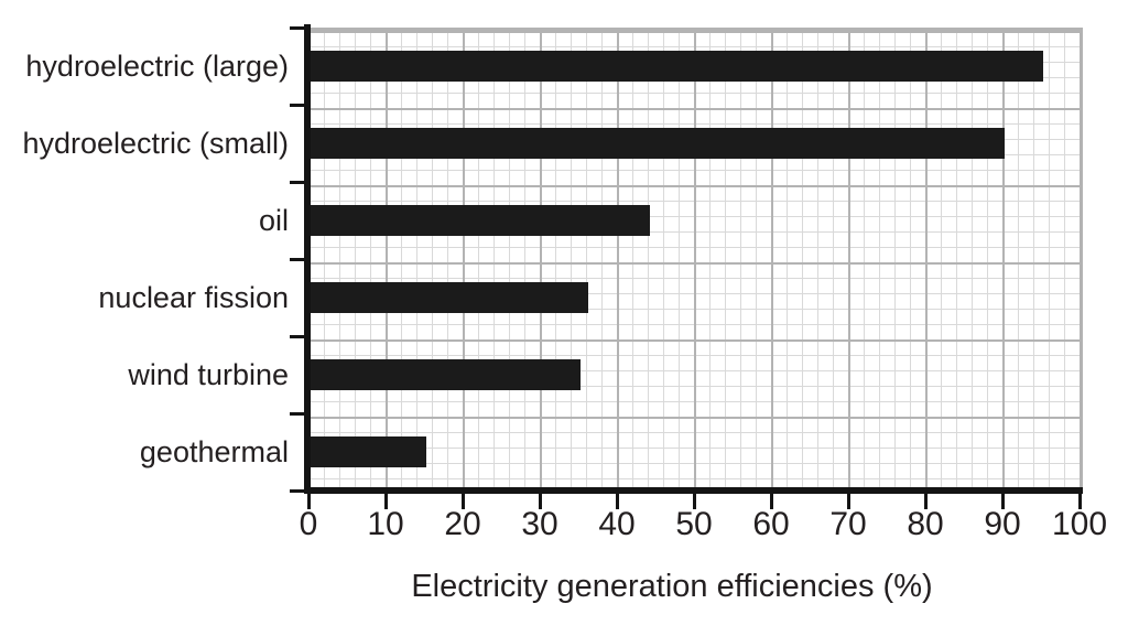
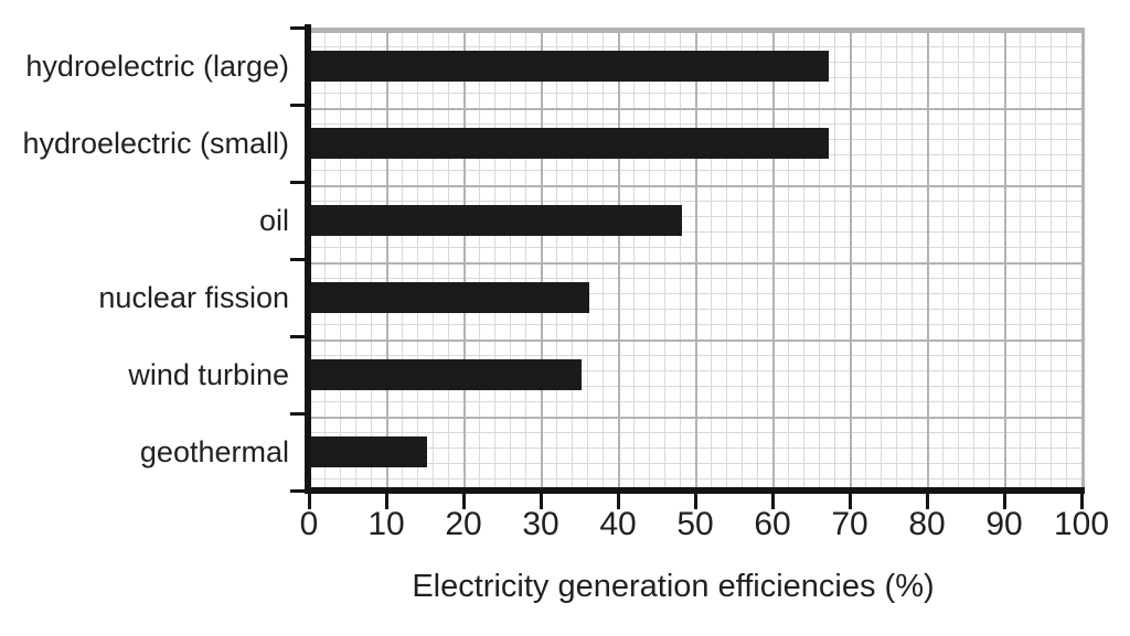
hydroelectric (large): 95 -> 67
hydroelectric (small): 90 -> 67
oil: 44 -> 48
